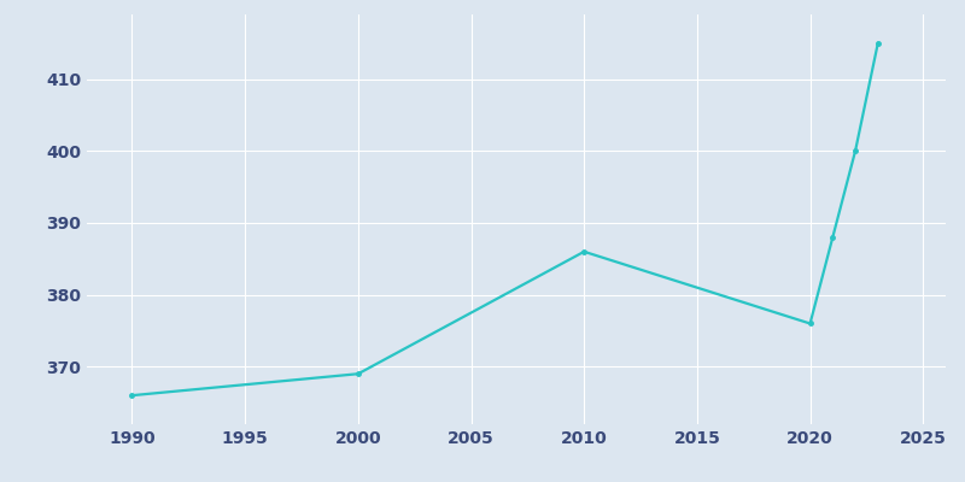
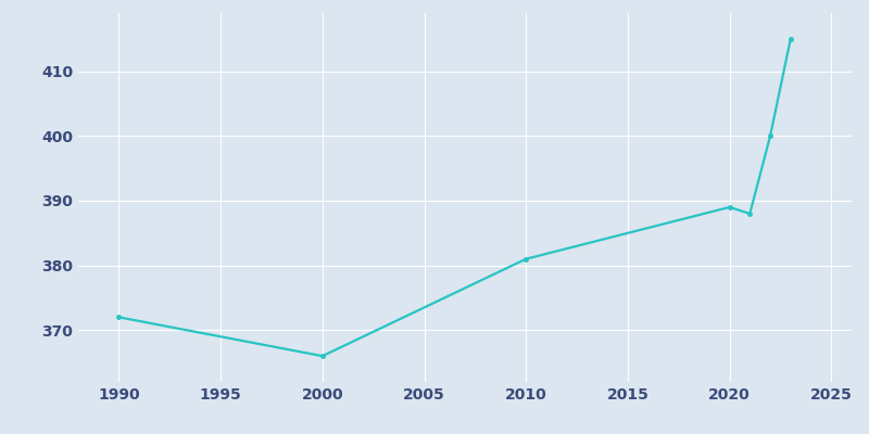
1990: 366 -> 372
2000: 369 -> 366
2010: 386 -> 381
2020: 376 -> 389
